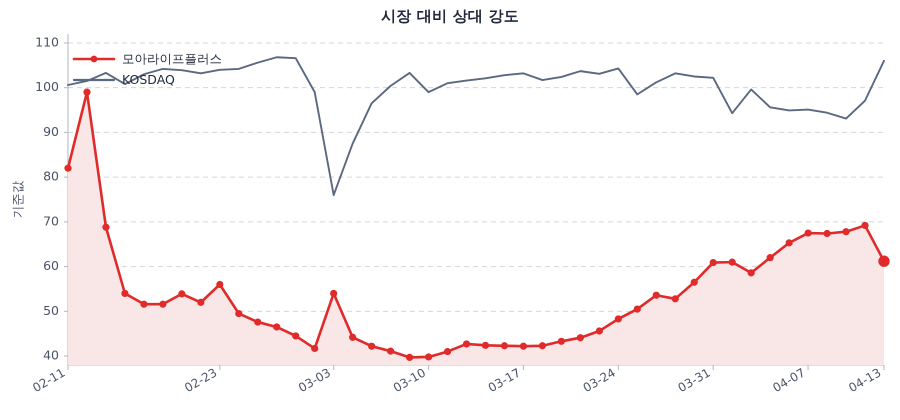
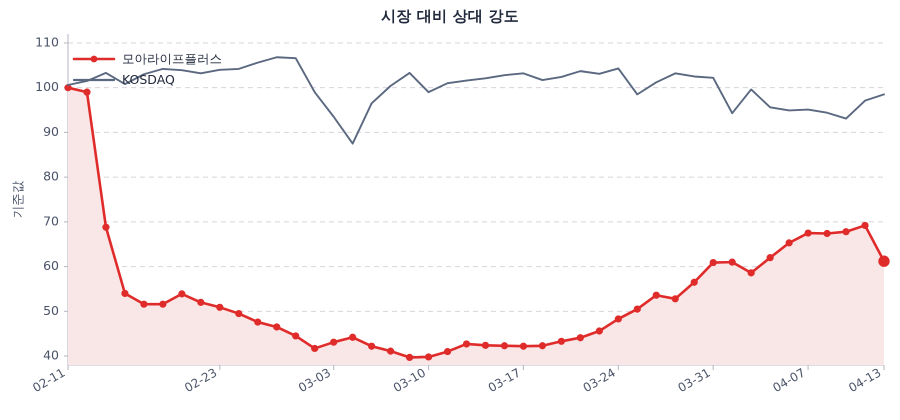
모아라이프플러스/02-11: 82 -> 100
모아라이프플러스/02-23: 56 -> 51
모아라이프플러스/03-03: 54 -> 43
KOSDAQ/03-03: 76 -> 94
KOSDAQ/04-13: 106 -> 98
